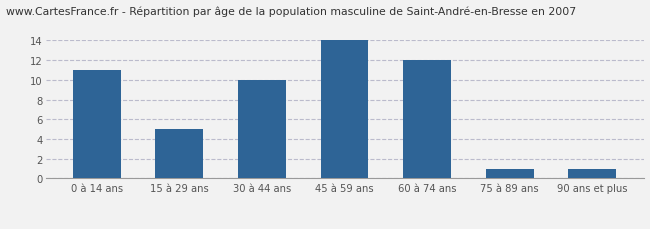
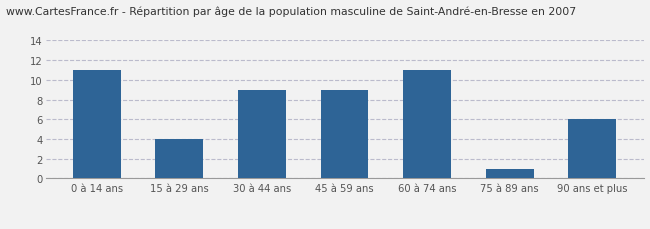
15 à 29 ans: 5 -> 4
30 à 44 ans: 10 -> 9
45 à 59 ans: 14 -> 9
60 à 74 ans: 12 -> 11
90 ans et plus: 1 -> 6
